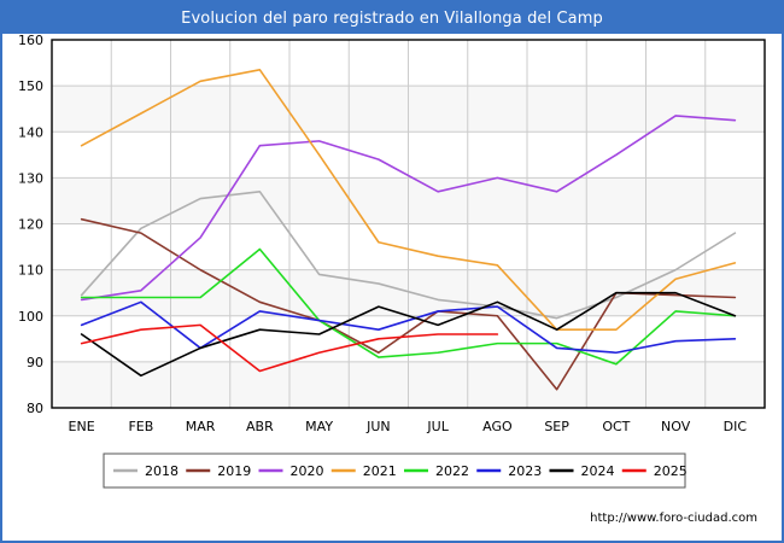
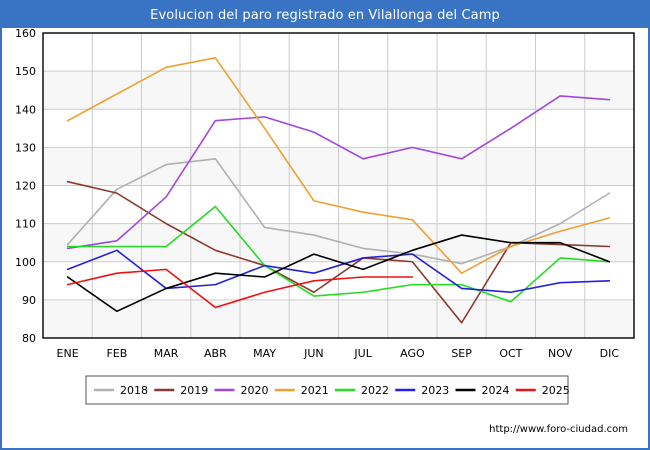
2023/ABR: 101 -> 94
2024/SEP: 97 -> 107
2021/OCT: 97 -> 104
